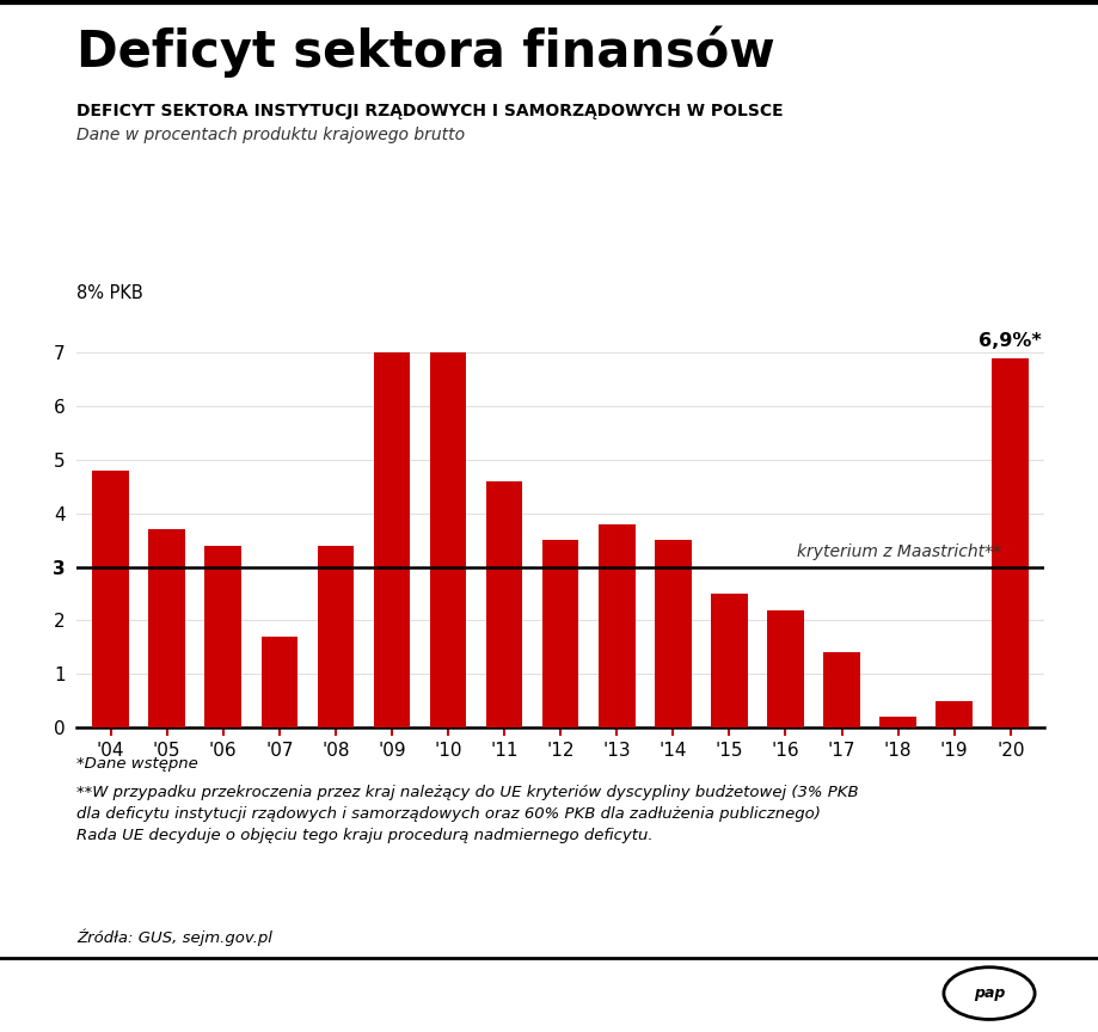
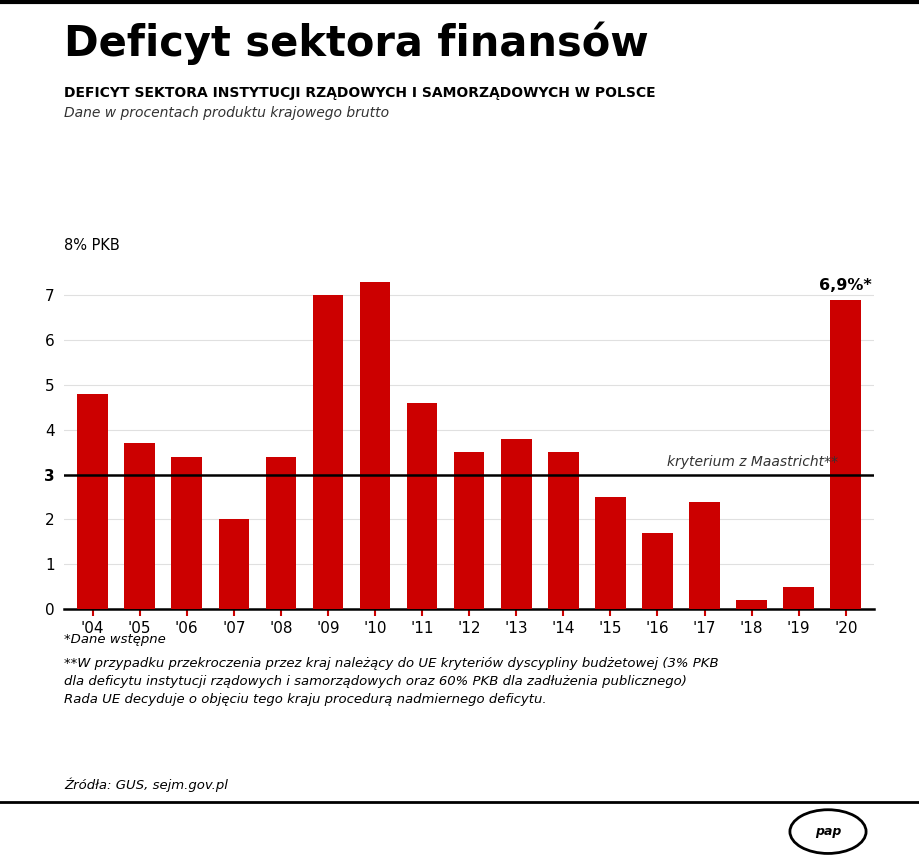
'07: 1.7 -> 2.0
'10: 7.0 -> 7.3
'16: 2.2 -> 1.7
'17: 1.4 -> 2.4
